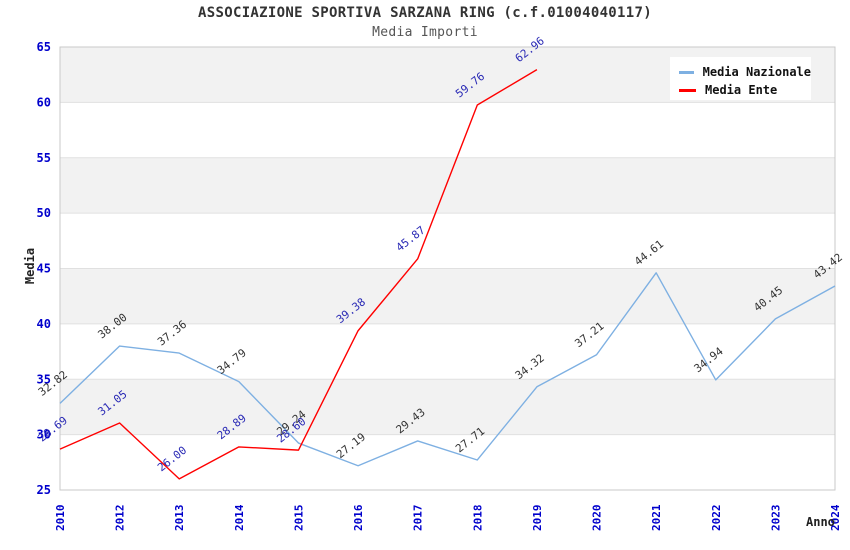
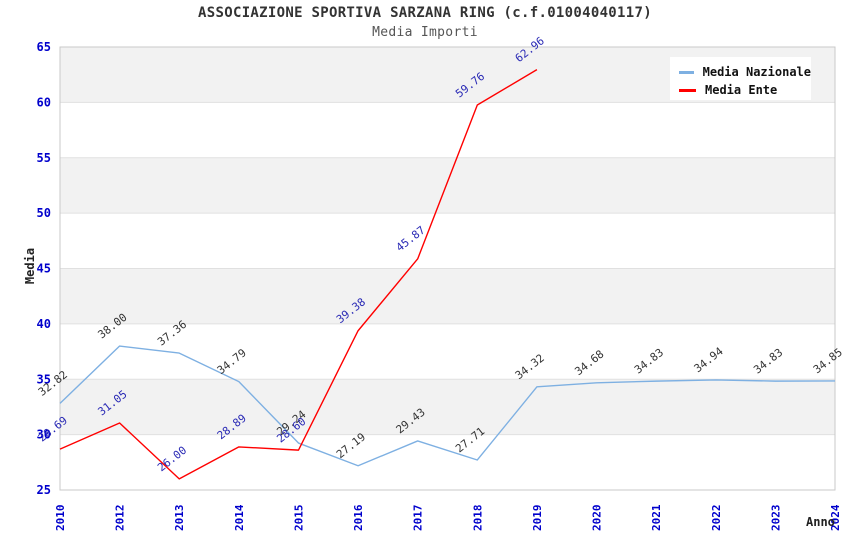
Media Nazionale/2020: 37.21 -> 34.68
Media Nazionale/2021: 44.61 -> 34.83
Media Nazionale/2023: 40.45 -> 34.83
Media Nazionale/2024: 43.42 -> 34.85
